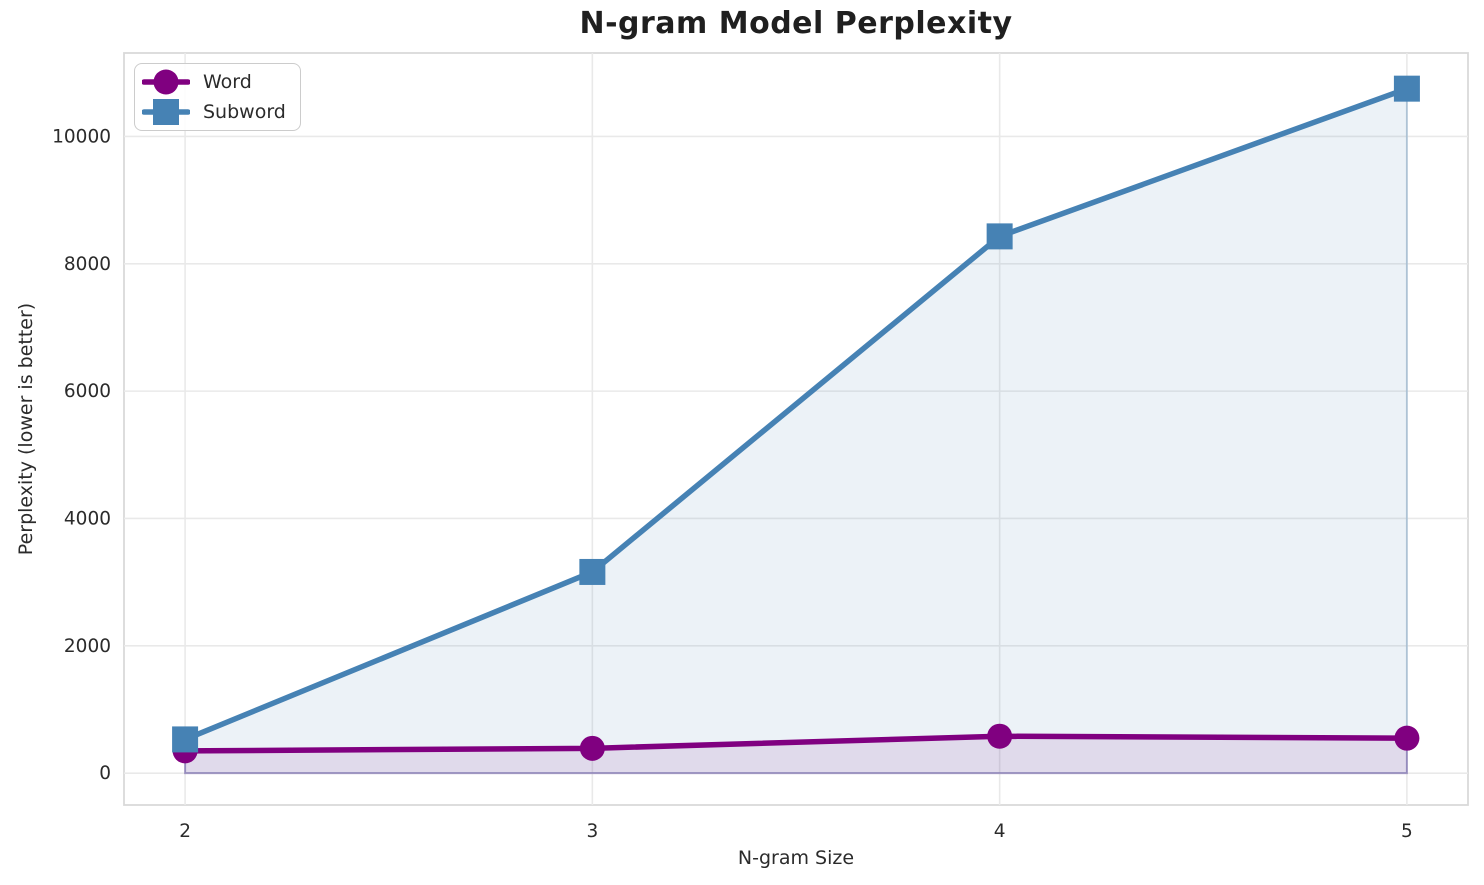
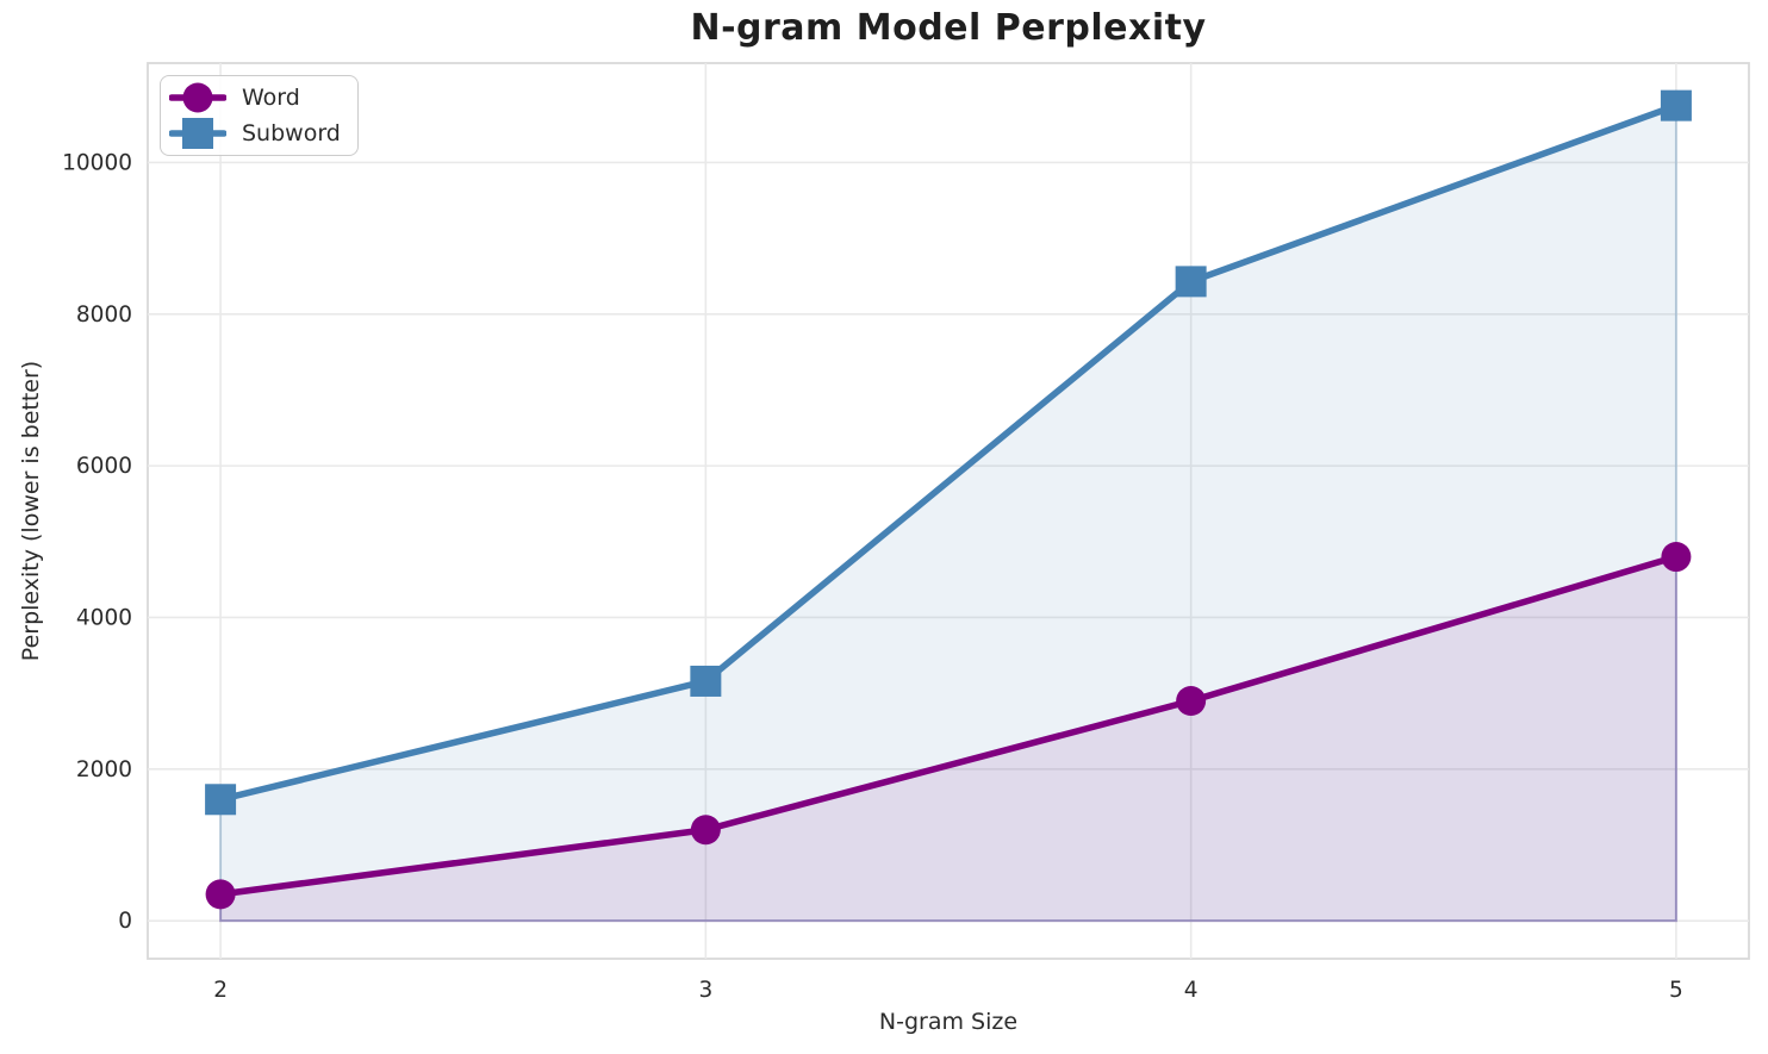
Subword/2: 500 -> 1600
Word/3: 400 -> 1200
Word/4: 600 -> 2900
Word/5: 600 -> 4800
